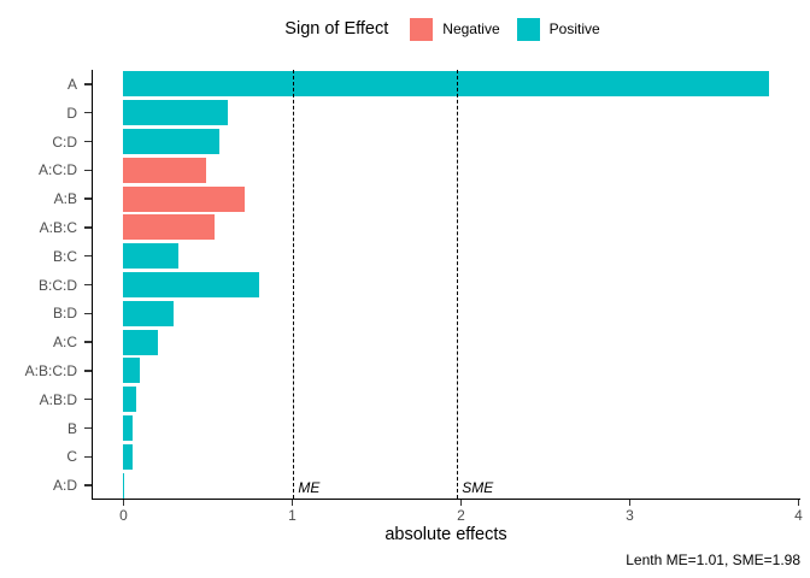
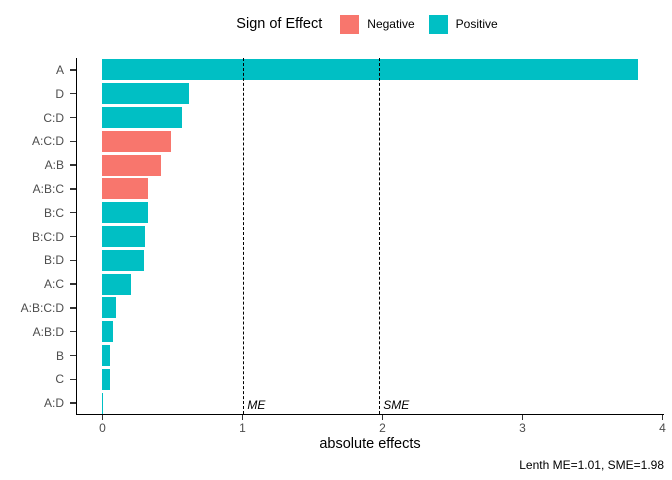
A:B: 0.72 -> 0.42
A:B:C: 0.54 -> 0.33
B:C:D: 0.81 -> 0.31
